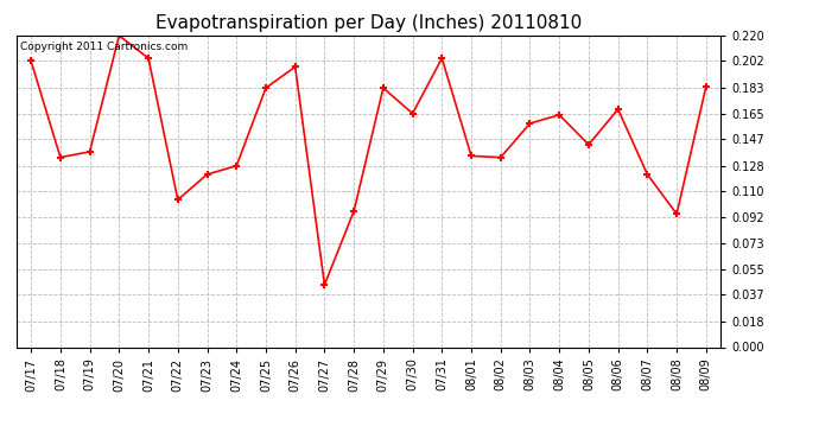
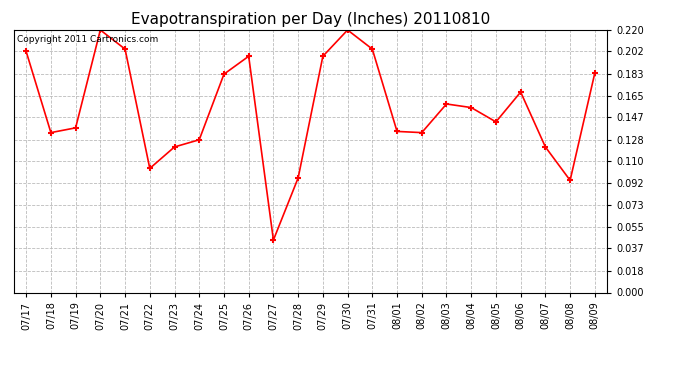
07/29: 0.183 -> 0.198
07/30: 0.165 -> 0.220
08/04: 0.164 -> 0.155
